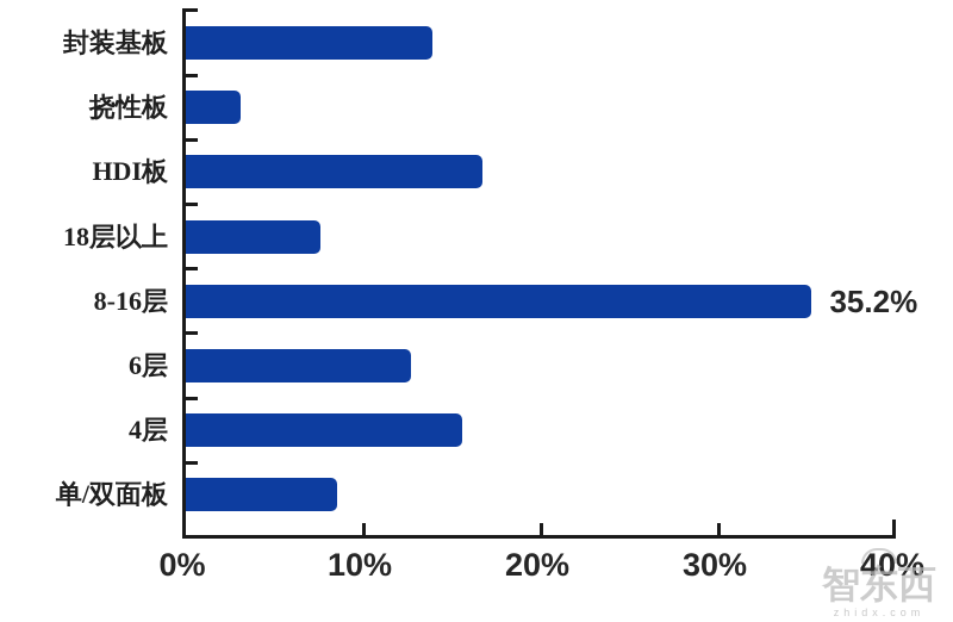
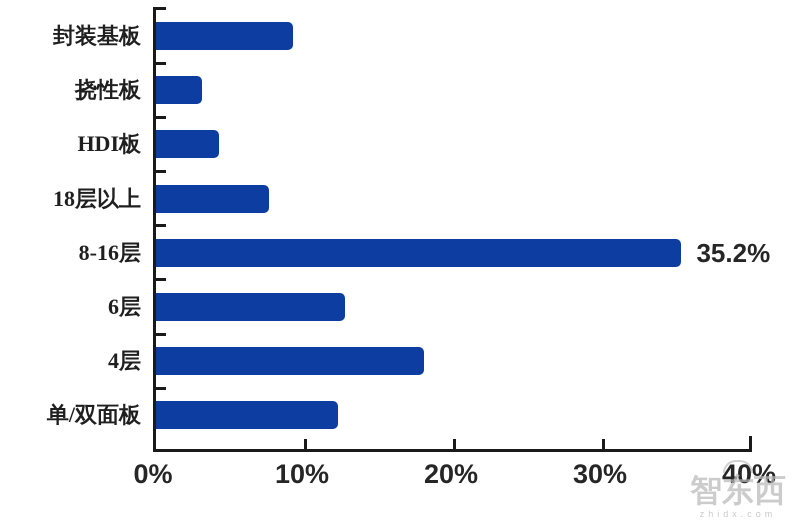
封装基板: 13.9% -> 9.2%
HDI板: 16.7% -> 4.2%
4层: 15.6% -> 18.0%
单/双面板: 8.5% -> 12.2%
